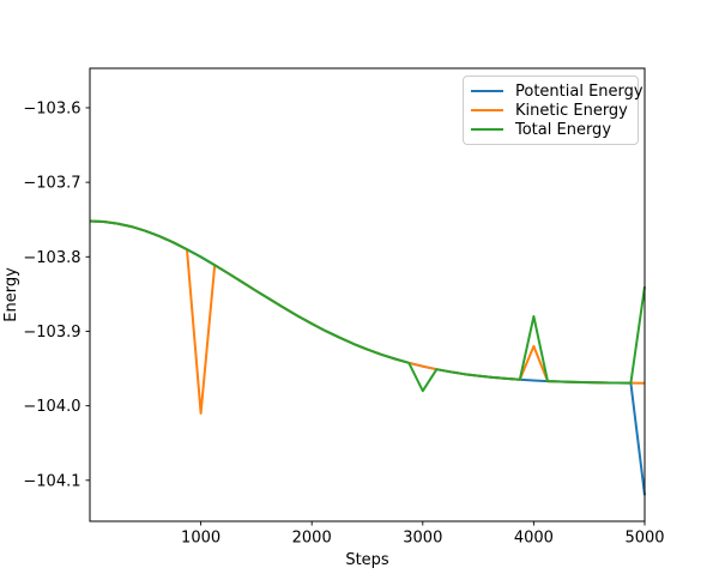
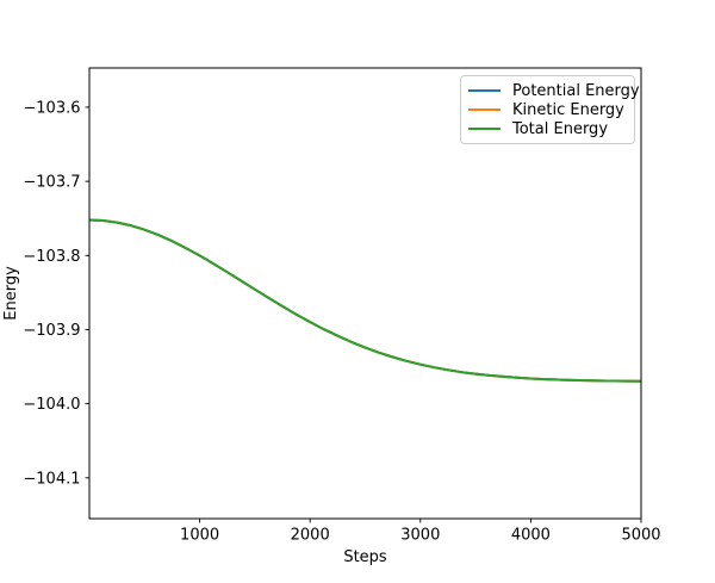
Kinetic Energy/1000: -104.01 -> -103.80
Total Energy/3000: -103.98 -> -103.95
Kinetic Energy/4000: -103.92 -> -103.97
Total Energy/4000: -103.88 -> -103.97
Potential Energy/5000: -104.12 -> -103.97
Total Energy/5000: -103.84 -> -103.97
